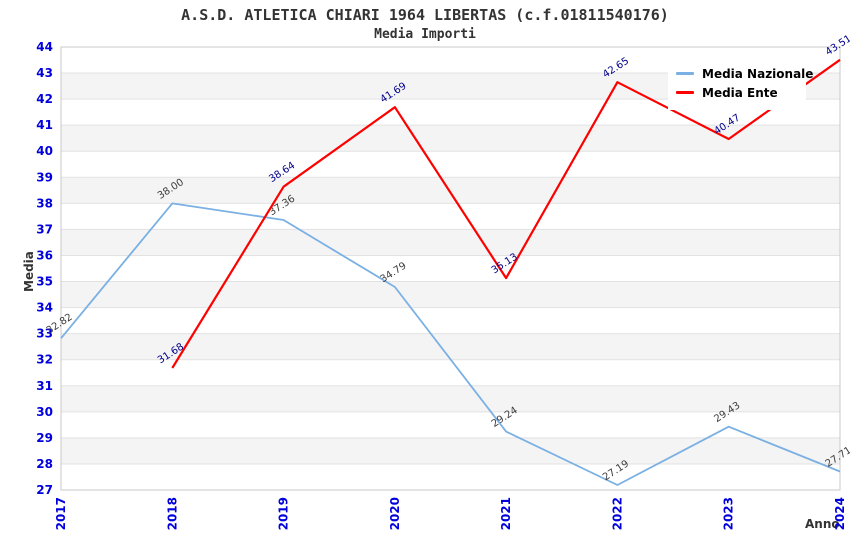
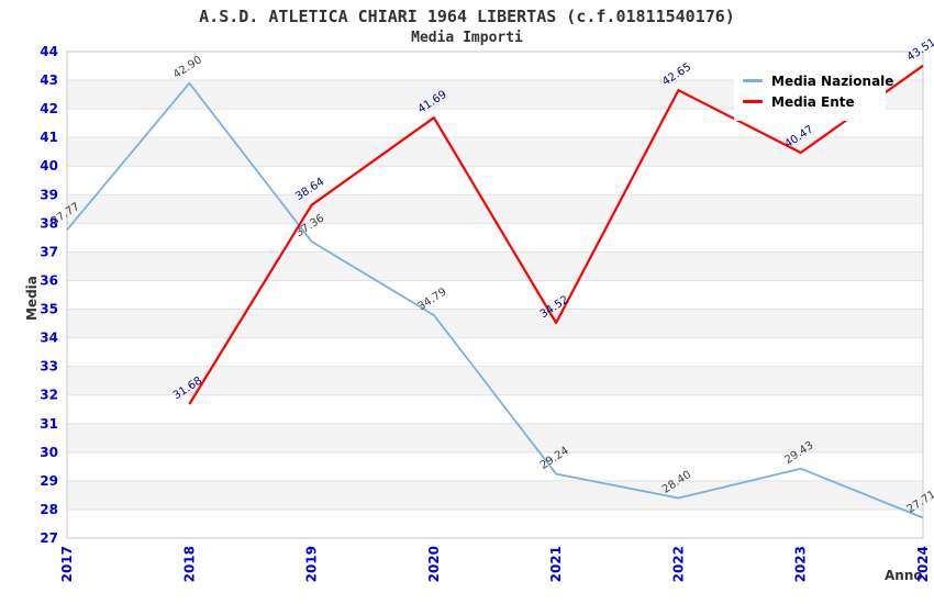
Media Nazionale/2017: 32.82 -> 37.77
Media Nazionale/2018: 38.00 -> 42.90
Media Ente/2021: 35.13 -> 34.52
Media Nazionale/2022: 27.19 -> 28.40
